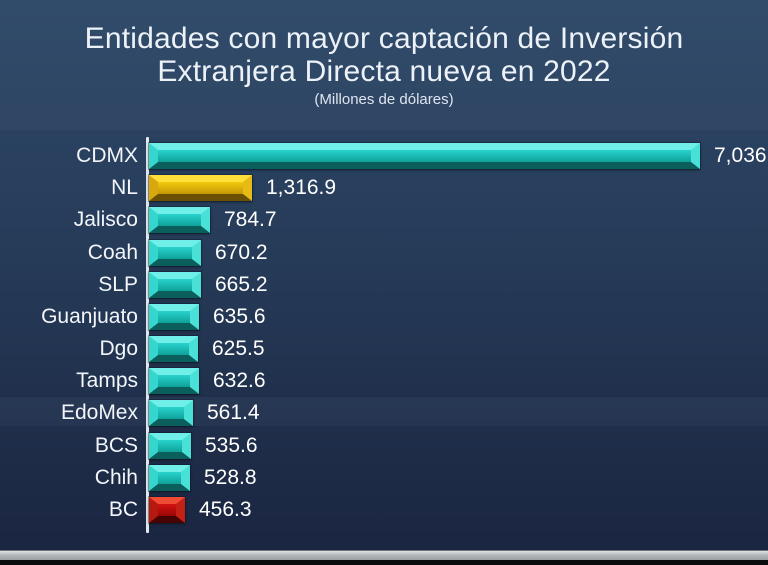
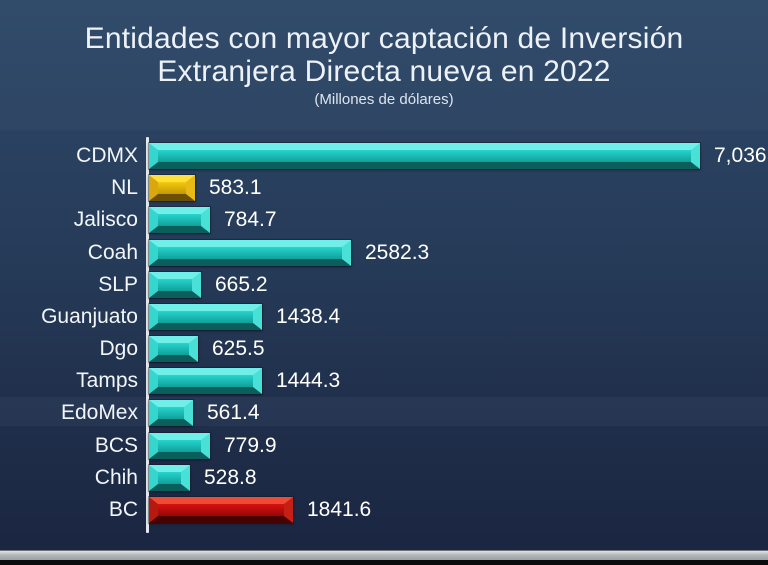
NL: 1,316.9 -> 583.1
Coah: 670.2 -> 2582.3
Guanjuato: 635.6 -> 1438.4
Tamps: 632.6 -> 1444.3
BCS: 535.6 -> 779.9
BC: 456.3 -> 1841.6
